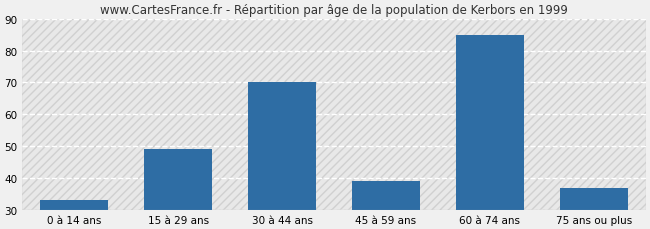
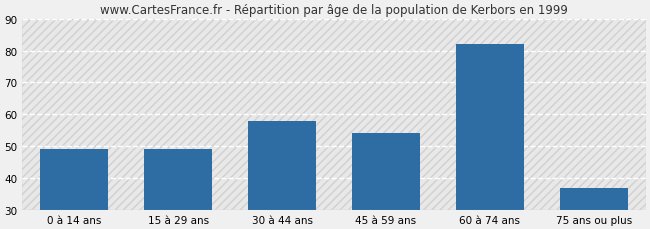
0 à 14 ans: 33 -> 49
30 à 44 ans: 70 -> 58
45 à 59 ans: 39 -> 54
60 à 74 ans: 85 -> 82
